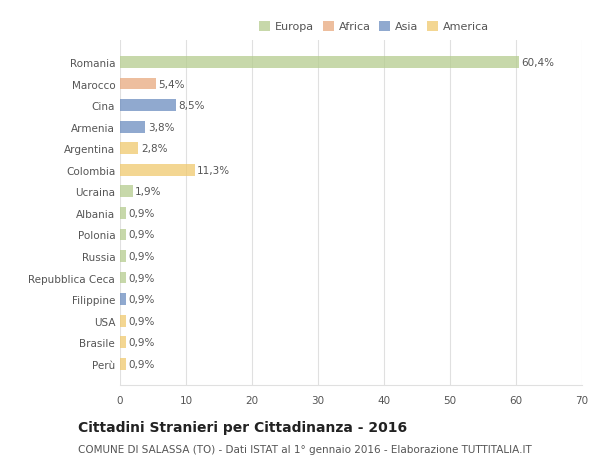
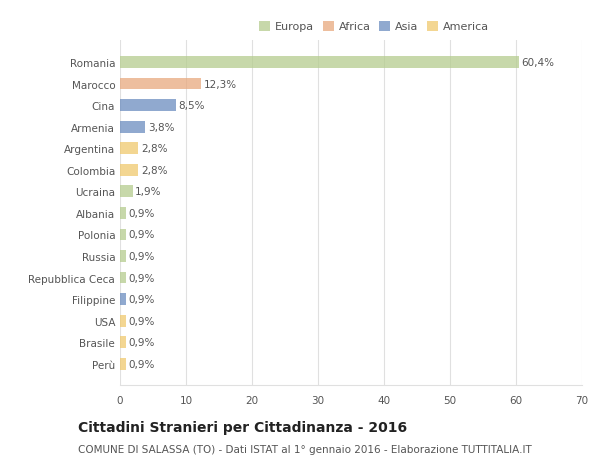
Marocco: 5,4% -> 12,3%
Colombia: 11,3% -> 2,8%
